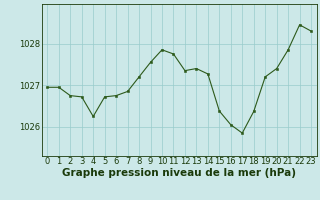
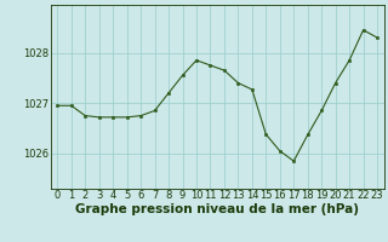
4: 1026.25 -> 1026.72
12: 1027.35 -> 1027.65
19: 1027.20 -> 1026.85
